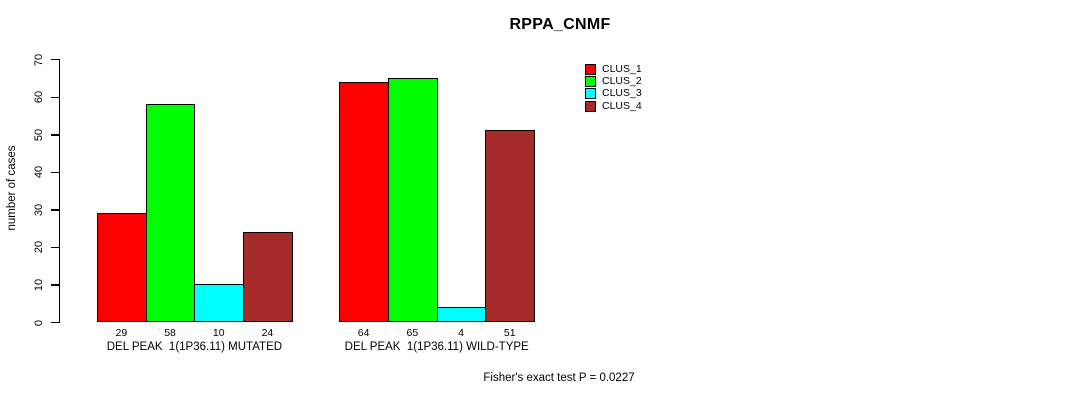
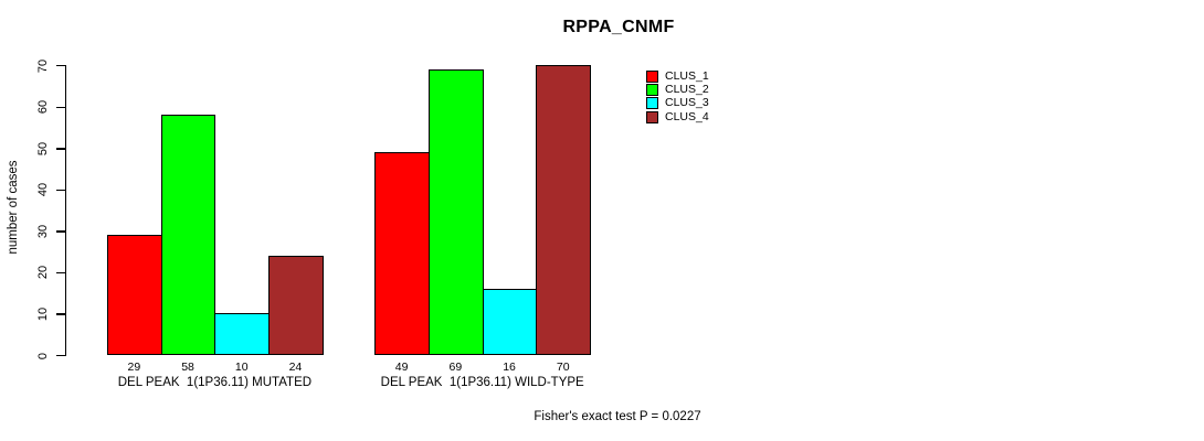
CLUS_1/DEL PEAK 1(1P36.11) WILD-TYPE: 64 -> 49
CLUS_2/DEL PEAK 1(1P36.11) WILD-TYPE: 65 -> 69
CLUS_3/DEL PEAK 1(1P36.11) WILD-TYPE: 4 -> 16
CLUS_4/DEL PEAK 1(1P36.11) WILD-TYPE: 51 -> 70
